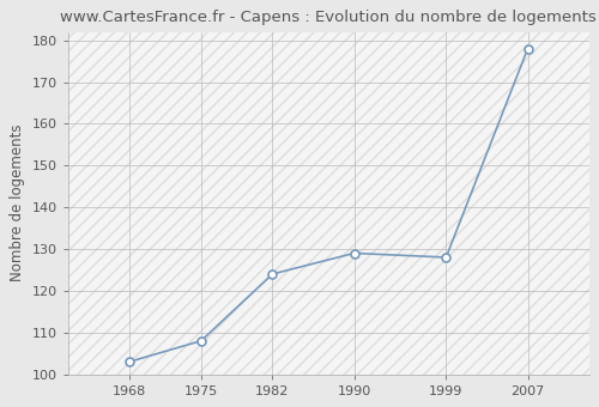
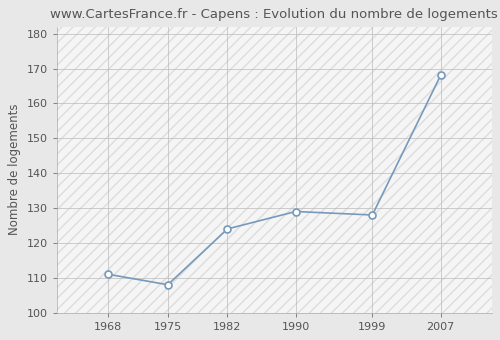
1968: 103 -> 111
2007: 178 -> 168
